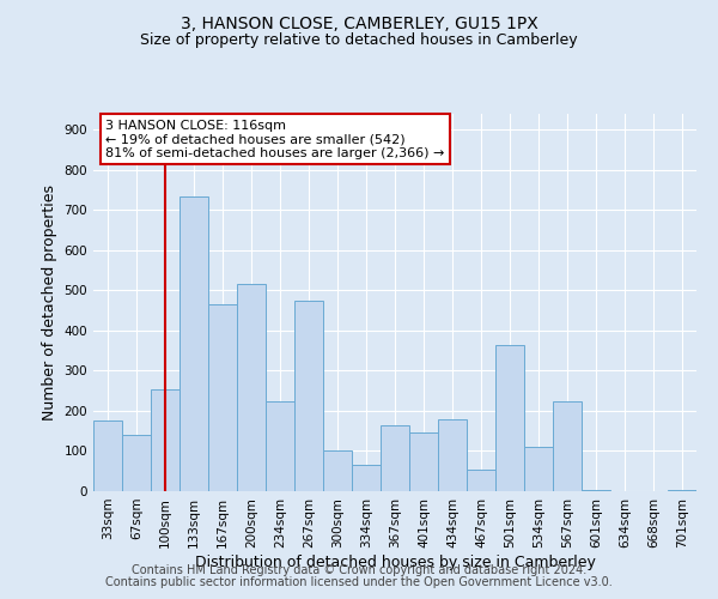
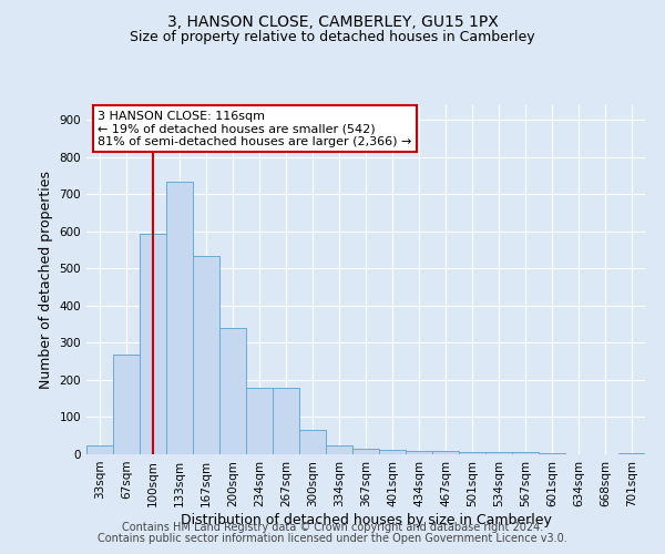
33sqm: 175 -> 25
67sqm: 140 -> 270
100sqm: 255 -> 595
167sqm: 465 -> 535
200sqm: 515 -> 340
234sqm: 225 -> 178
267sqm: 475 -> 178
300sqm: 100 -> 67
334sqm: 65 -> 25
367sqm: 165 -> 15
401sqm: 145 -> 13
434sqm: 180 -> 8
467sqm: 55 -> 8
501sqm: 365 -> 7
534sqm: 110 -> 5
567sqm: 225 -> 5
